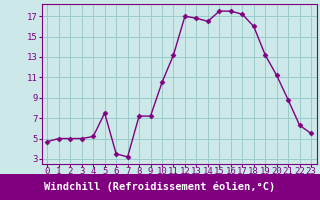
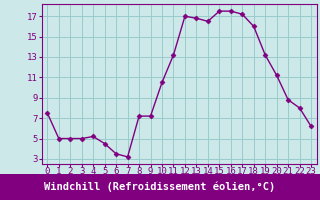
0: 4.7 -> 7.5
5: 7.5 -> 4.5
22: 6.3 -> 8.0
23: 5.5 -> 6.2
